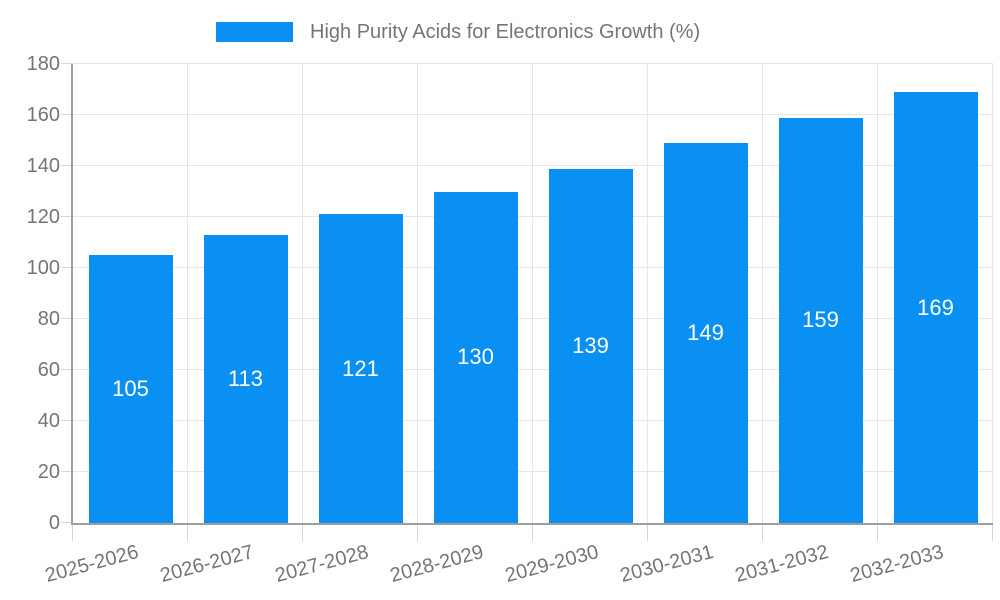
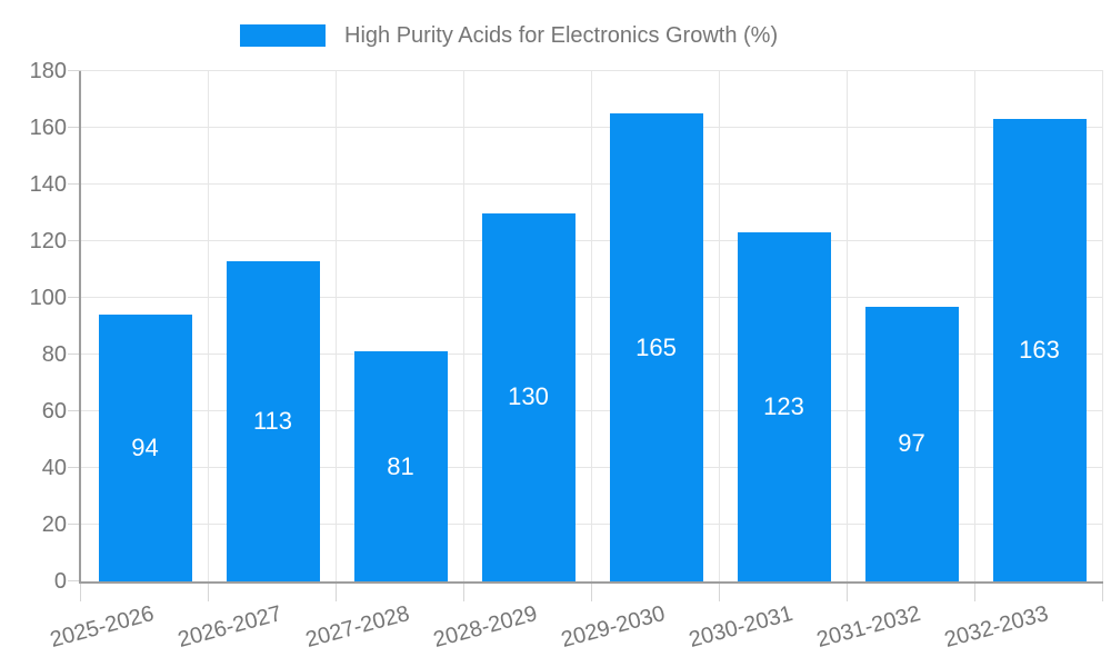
2025-2026: 105 -> 94
2027-2028: 121 -> 81
2029-2030: 139 -> 165
2030-2031: 149 -> 123
2031-2032: 159 -> 97
2032-2033: 169 -> 163
